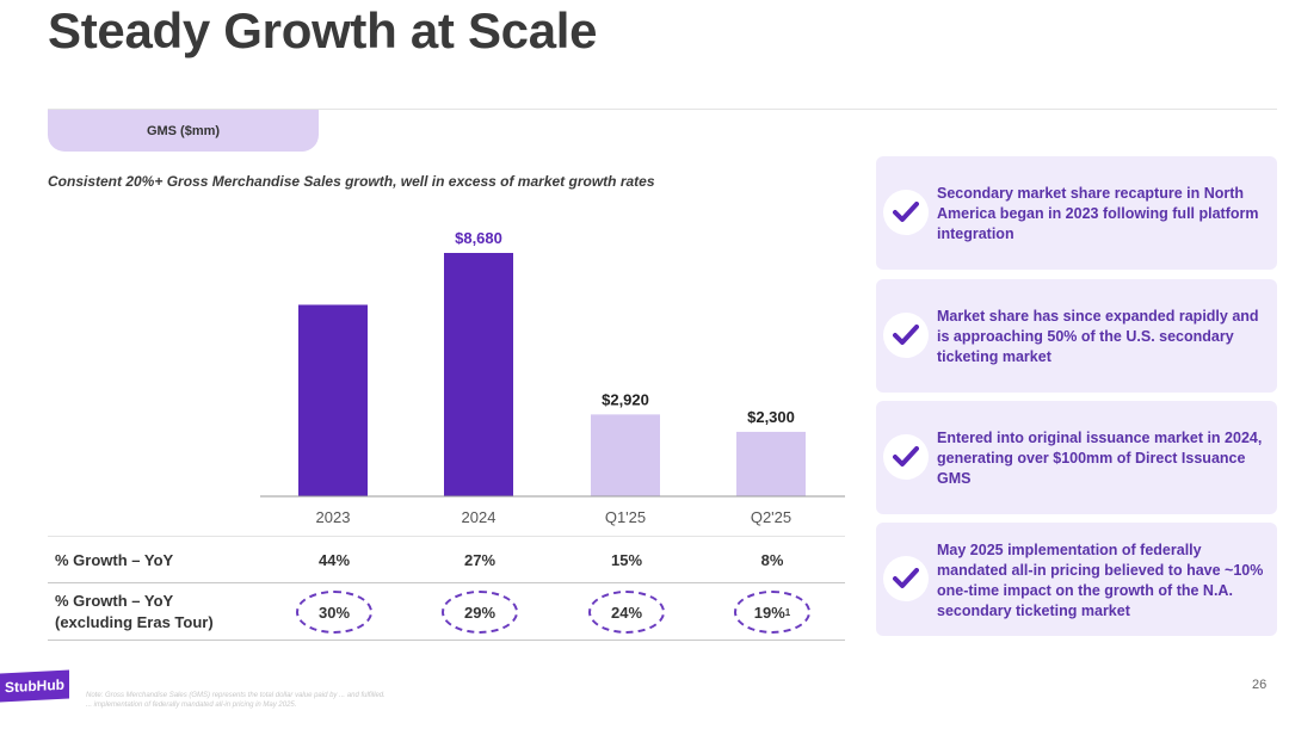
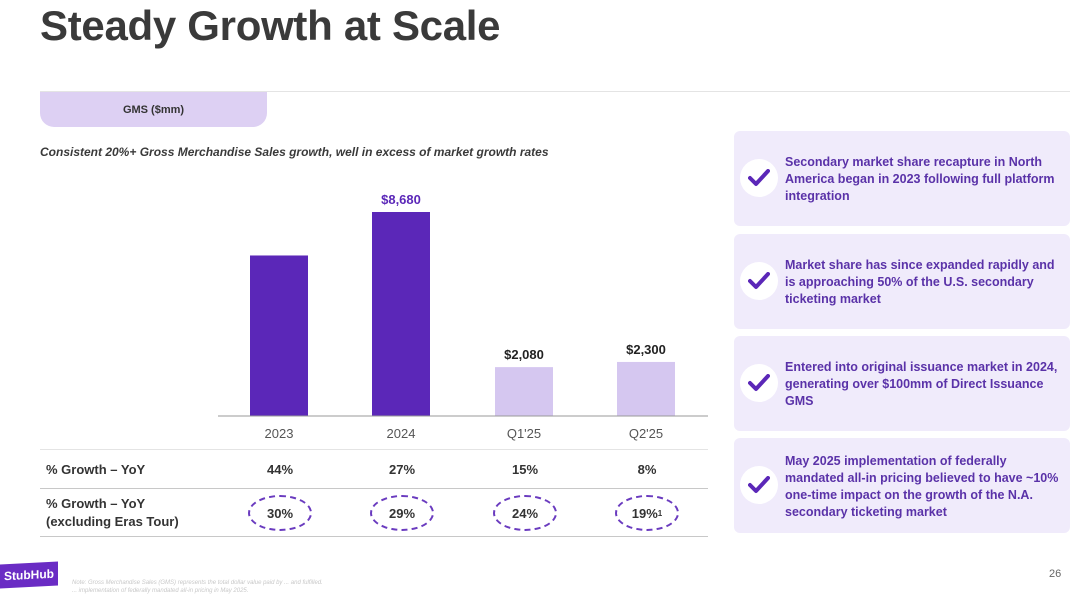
Q1'25: $2,920 -> $2,080
